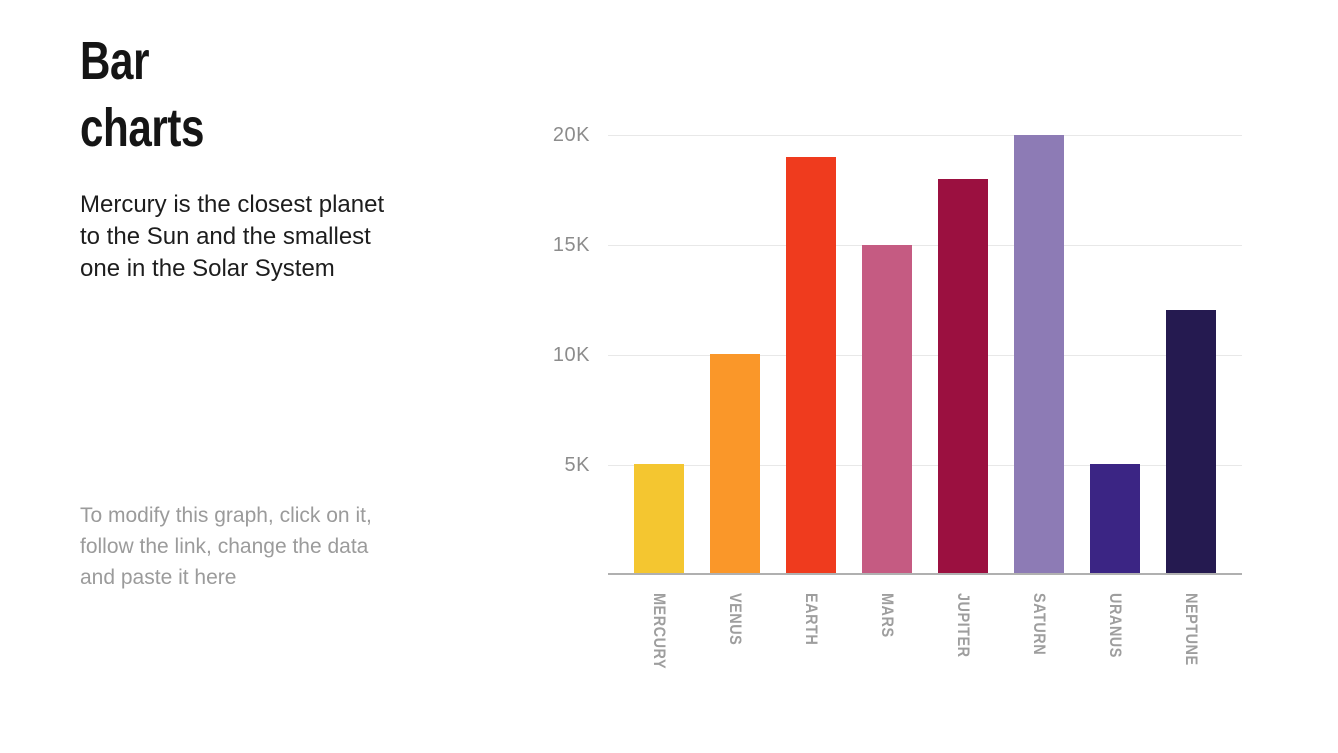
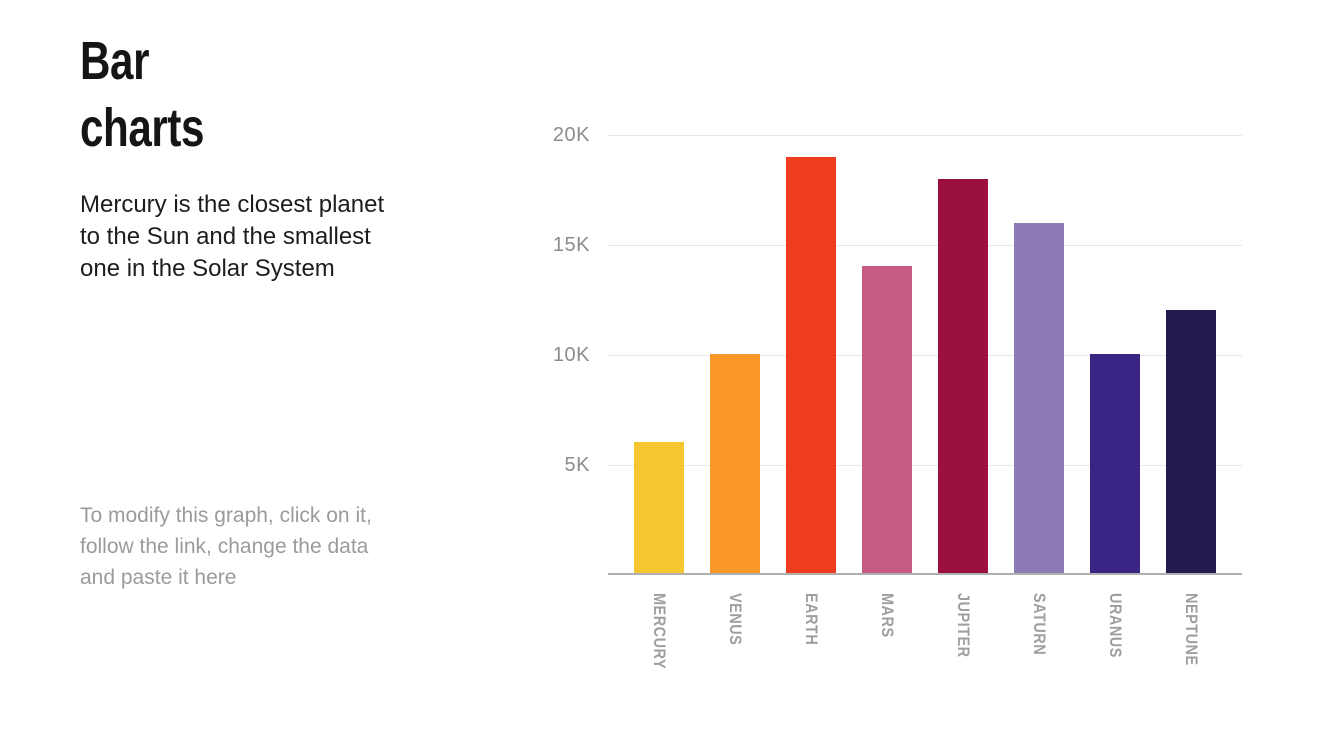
MERCURY: 5K -> 6K
MARS: 15K -> 14K
SATURN: 20K -> 16K
URANUS: 5K -> 10K
